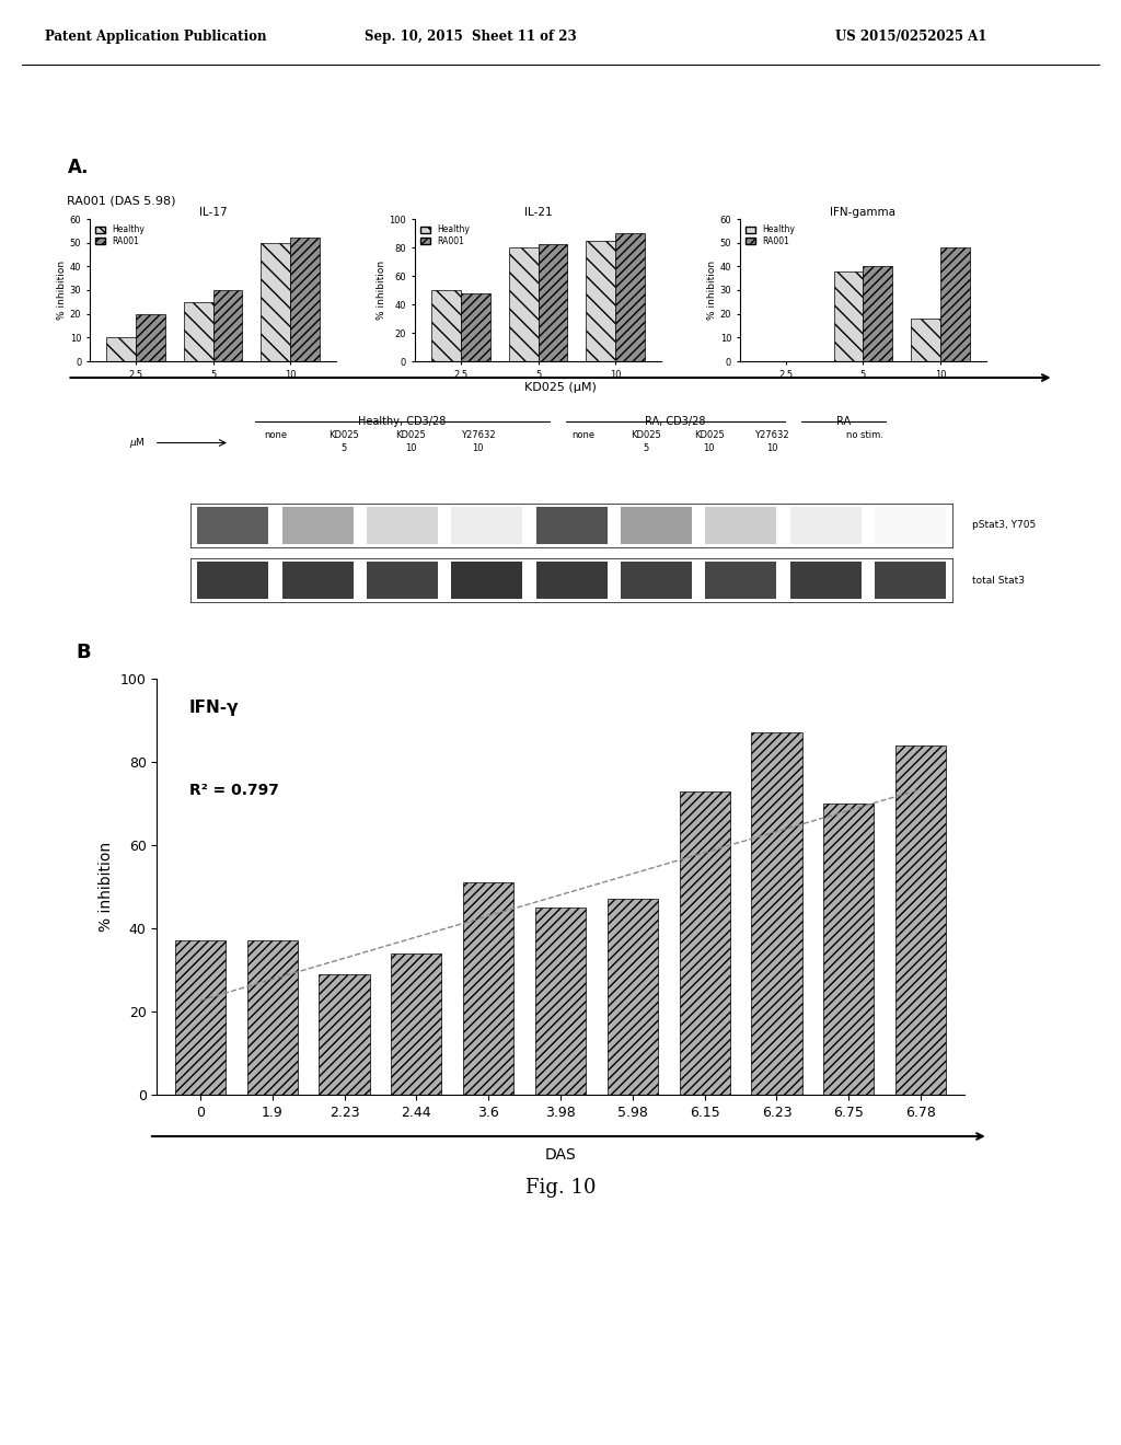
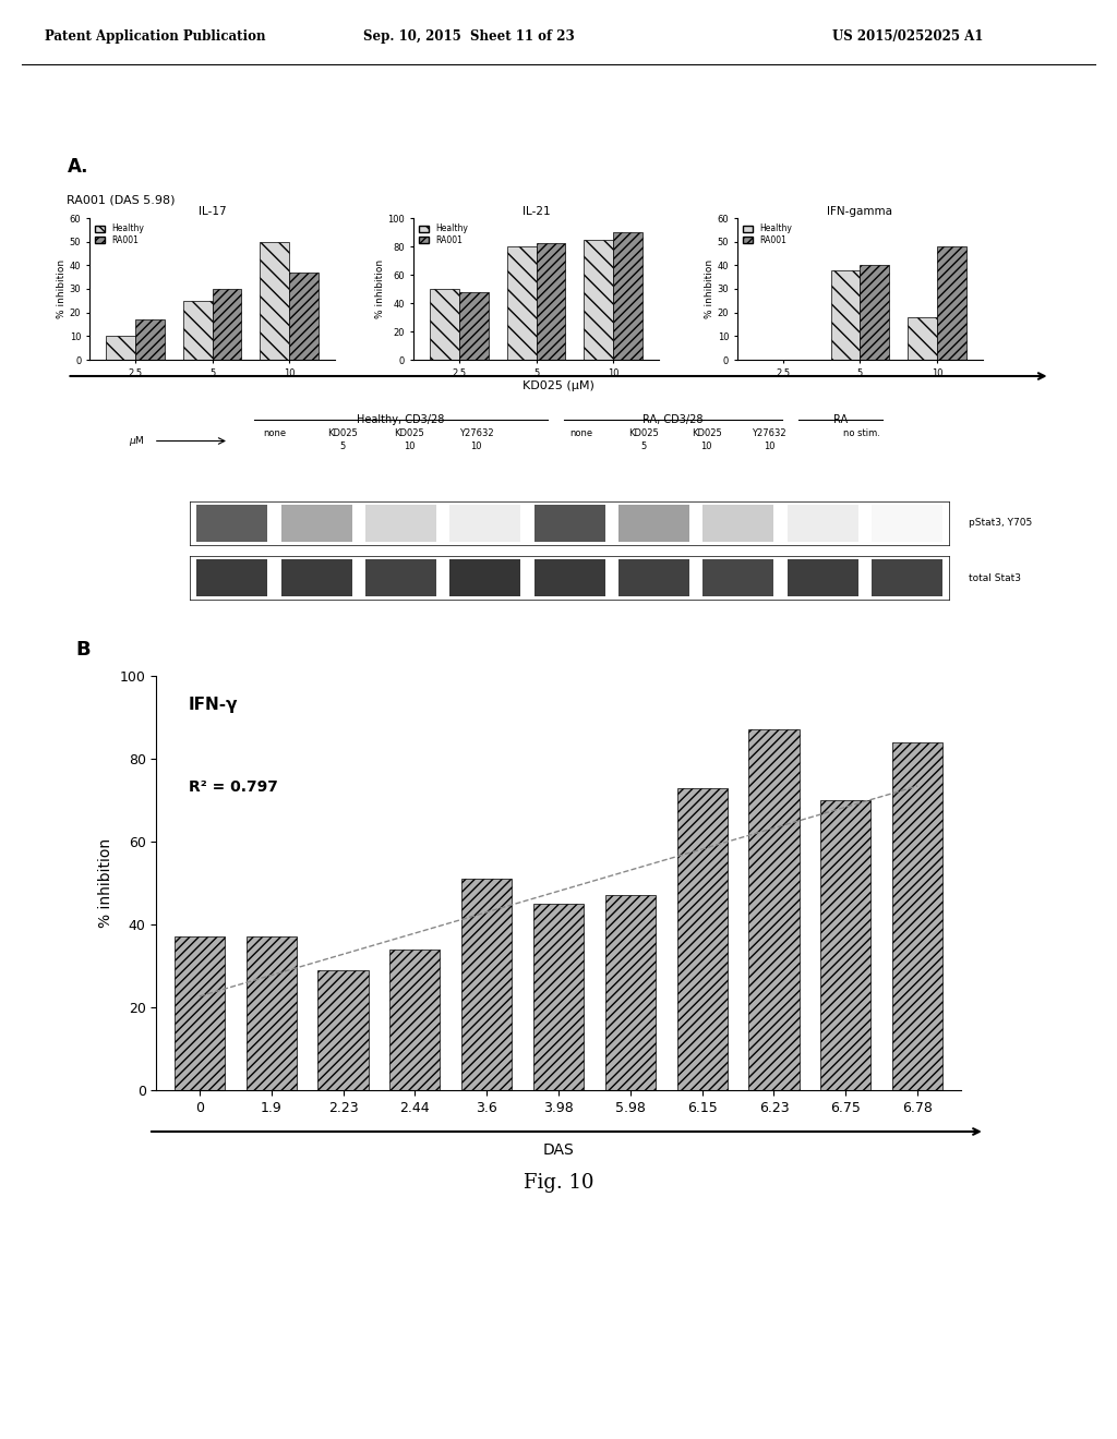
IL-17/RA001/2.5: 20 -> 17
IL-17/RA001/10: 52 -> 37
